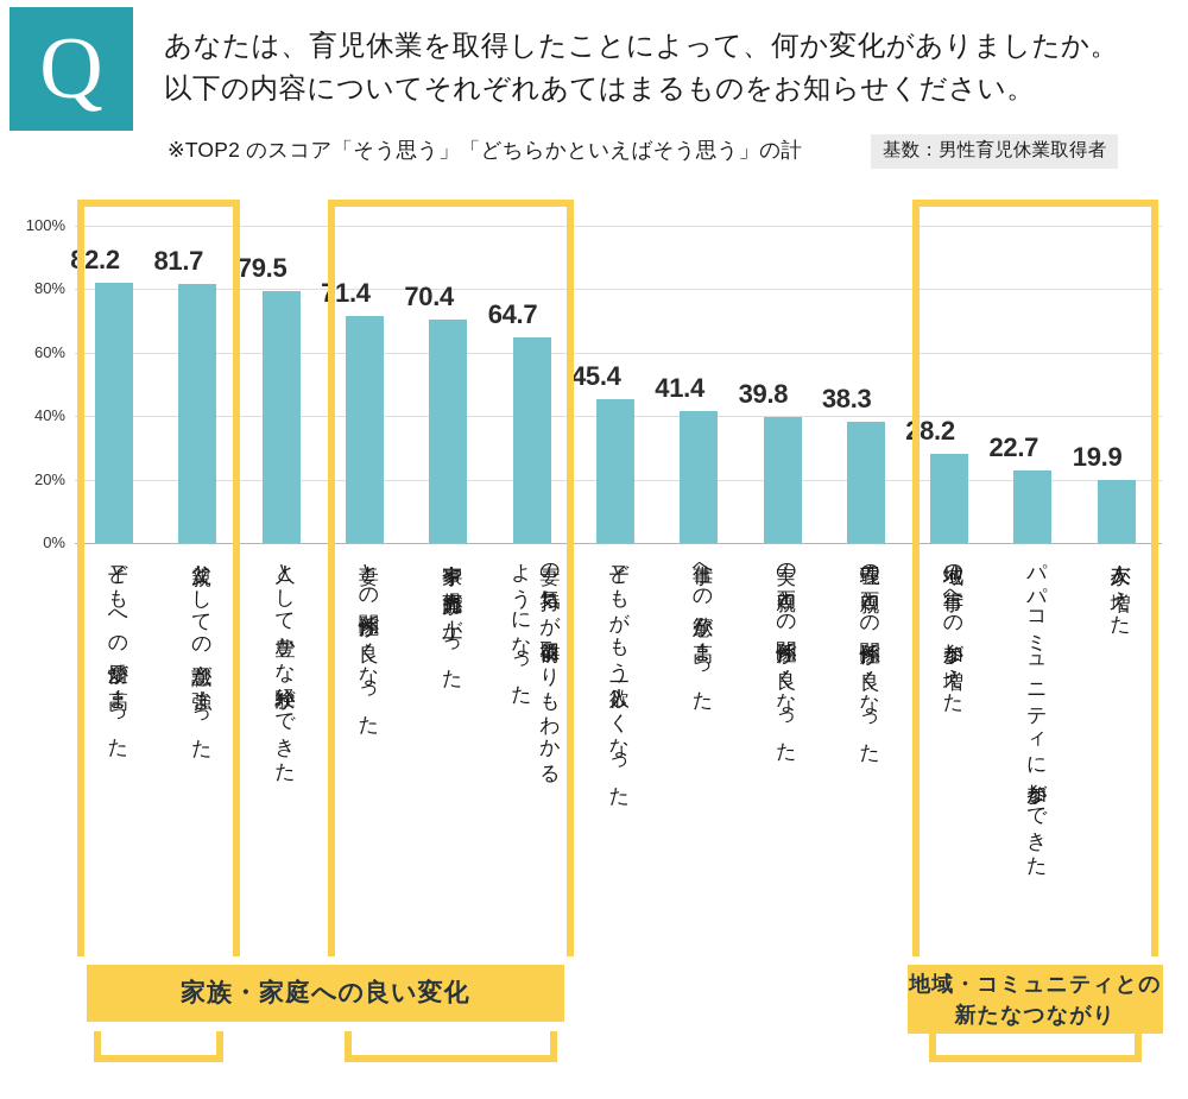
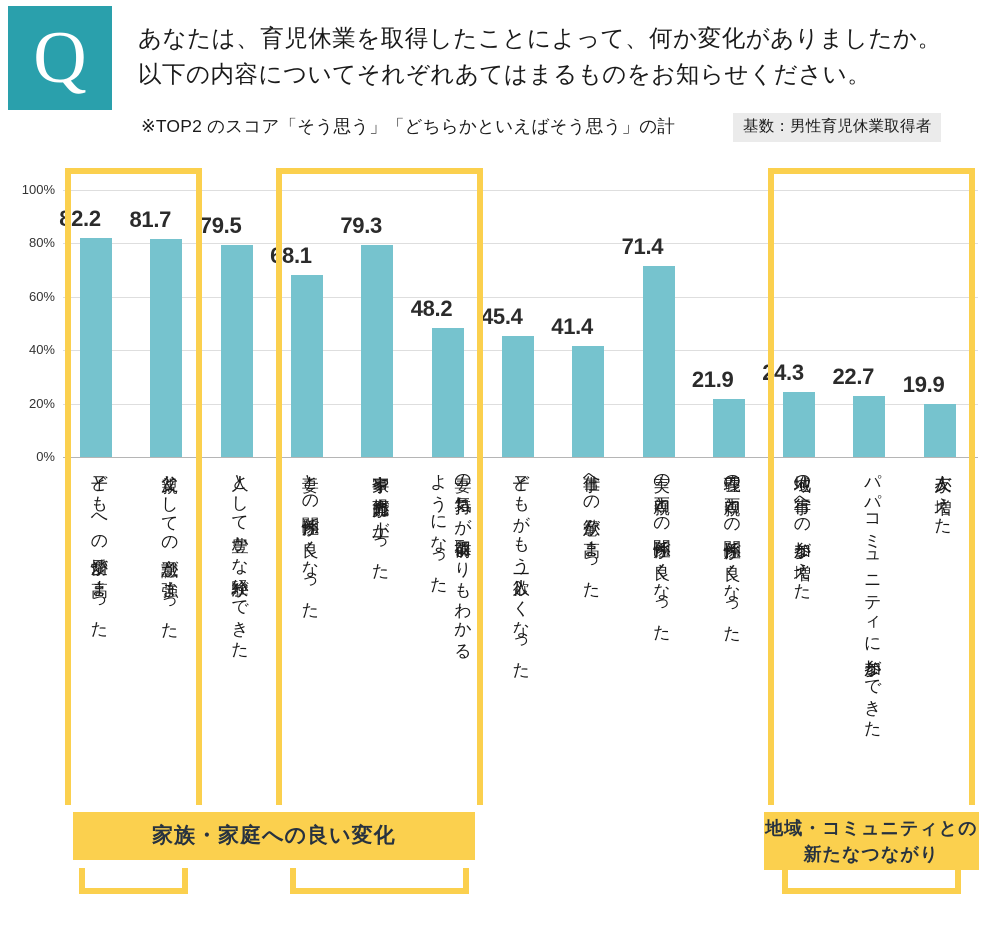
妻との関係性が良くなった: 71.4 -> 68.1
家事や育児能力が上がった: 70.4 -> 79.3
妻の気持ちが取得前よりもわかるようになった: 64.7 -> 48.2
実の両親との関係性が良くなった: 39.8 -> 71.4
義理の両親との関係性が良くなった: 38.3 -> 21.9
地域の行事への参加が増えた: 28.2 -> 24.3
